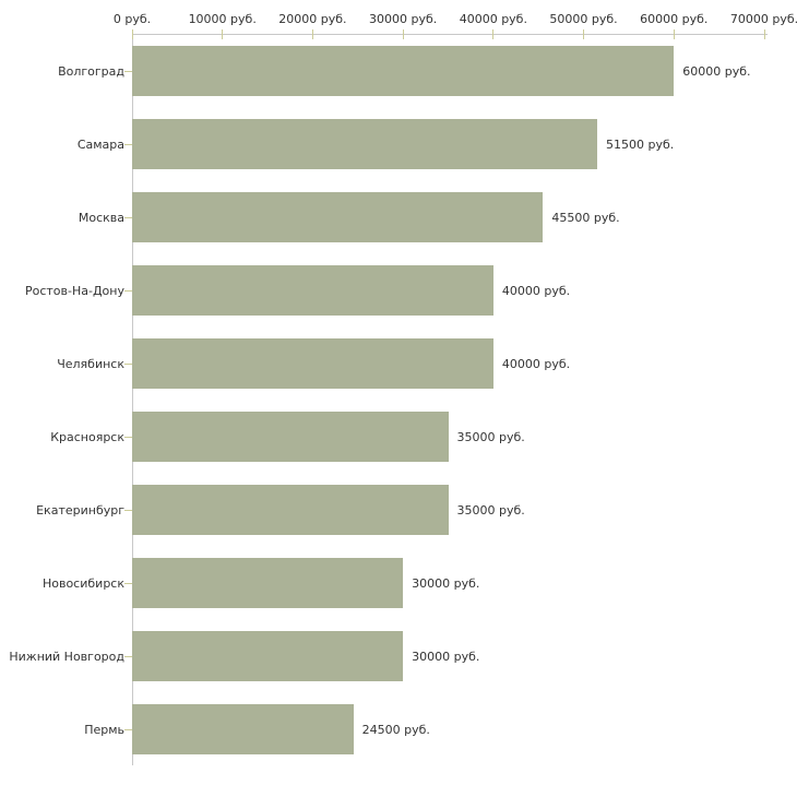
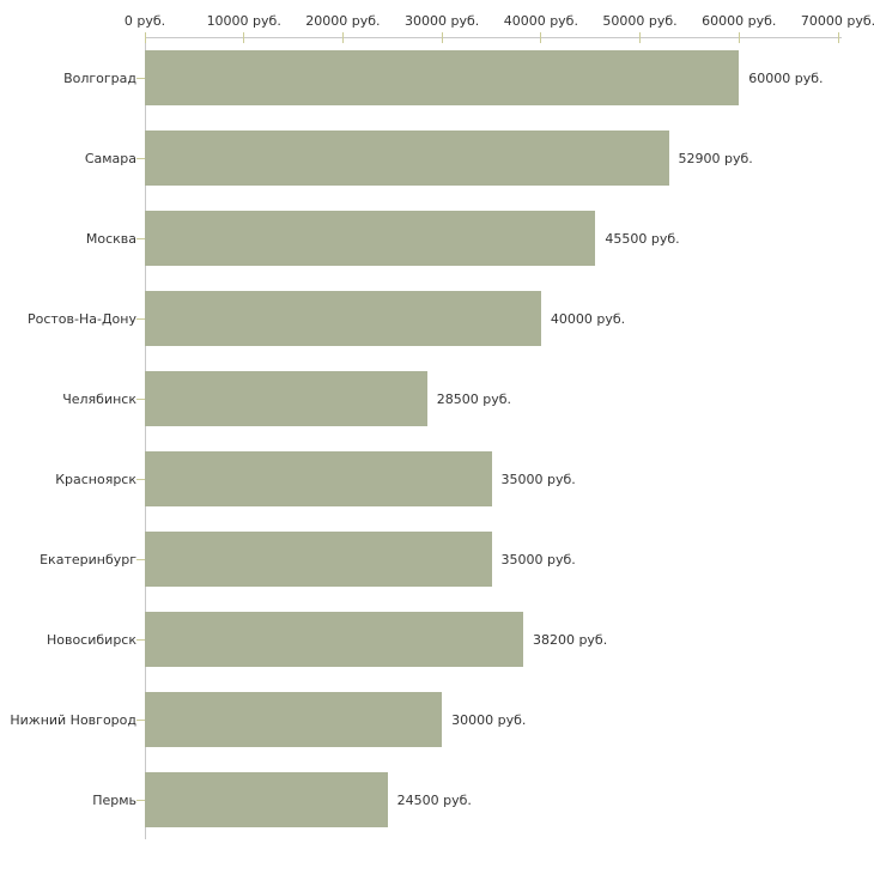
Самара: 51500 -> 52900
Челябинск: 40000 -> 28500
Новосибирск: 30000 -> 38200
